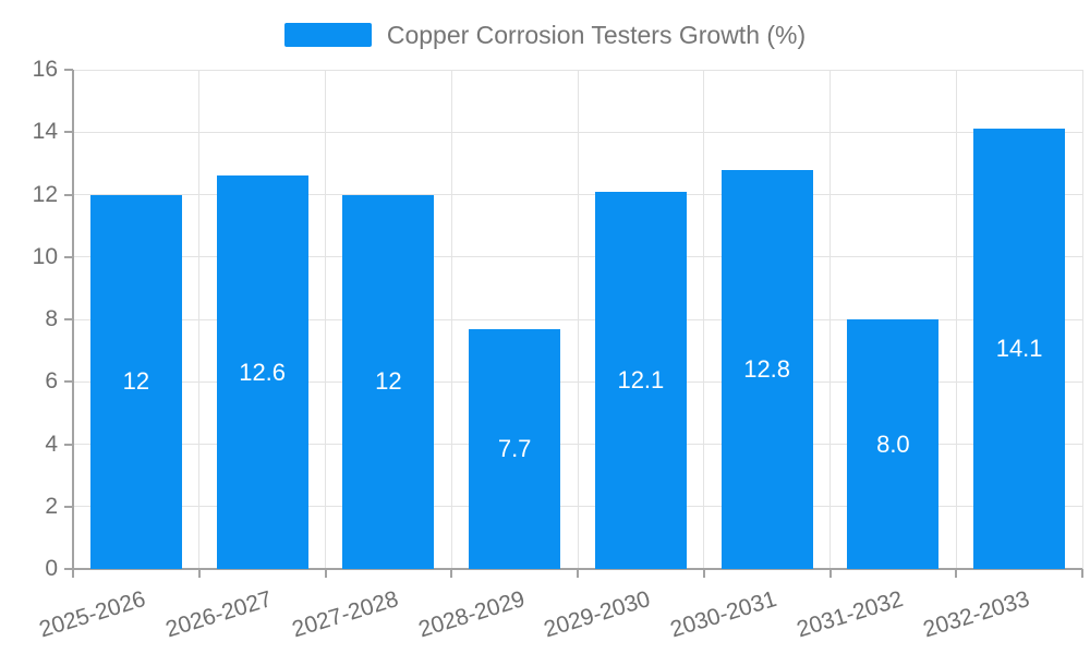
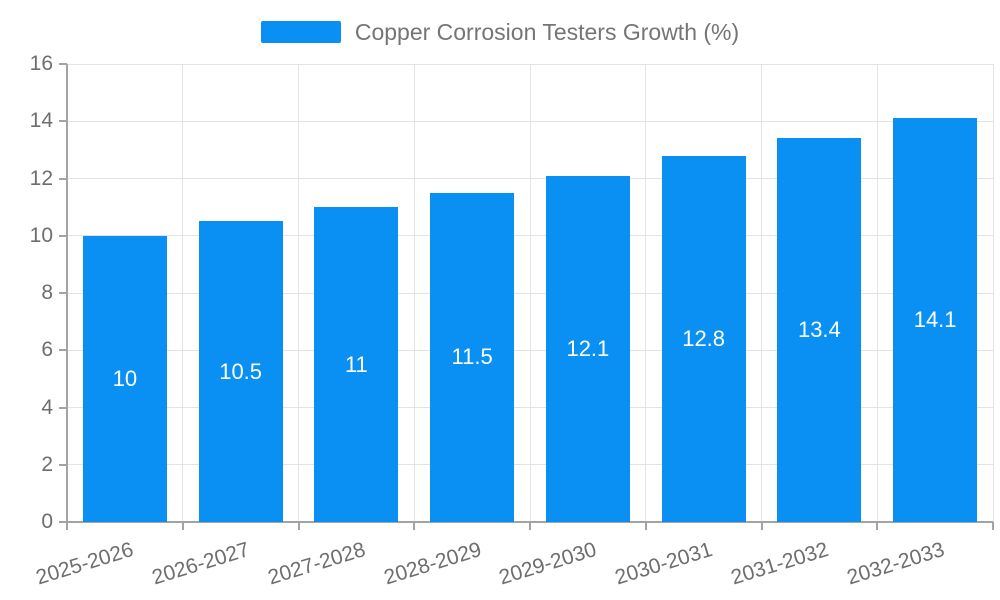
2025-2026: 12 -> 10
2026-2027: 12.6 -> 10.5
2027-2028: 12 -> 11
2028-2029: 7.7 -> 11.5
2031-2032: 8.0 -> 13.4
